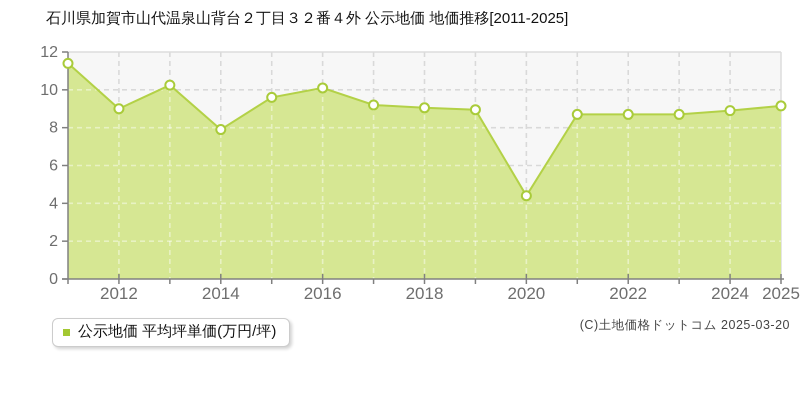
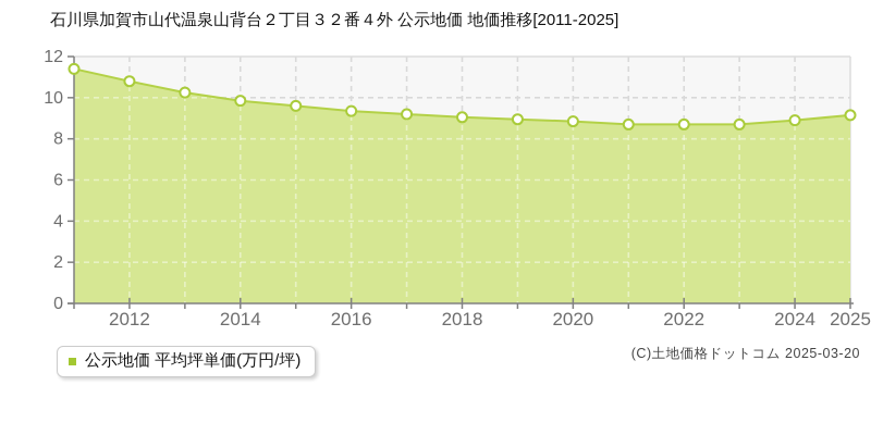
2012: 9.0 -> 10.8
2014: 7.9 -> 9.8
2016: 10.1 -> 9.3
2020: 4.4 -> 8.8
